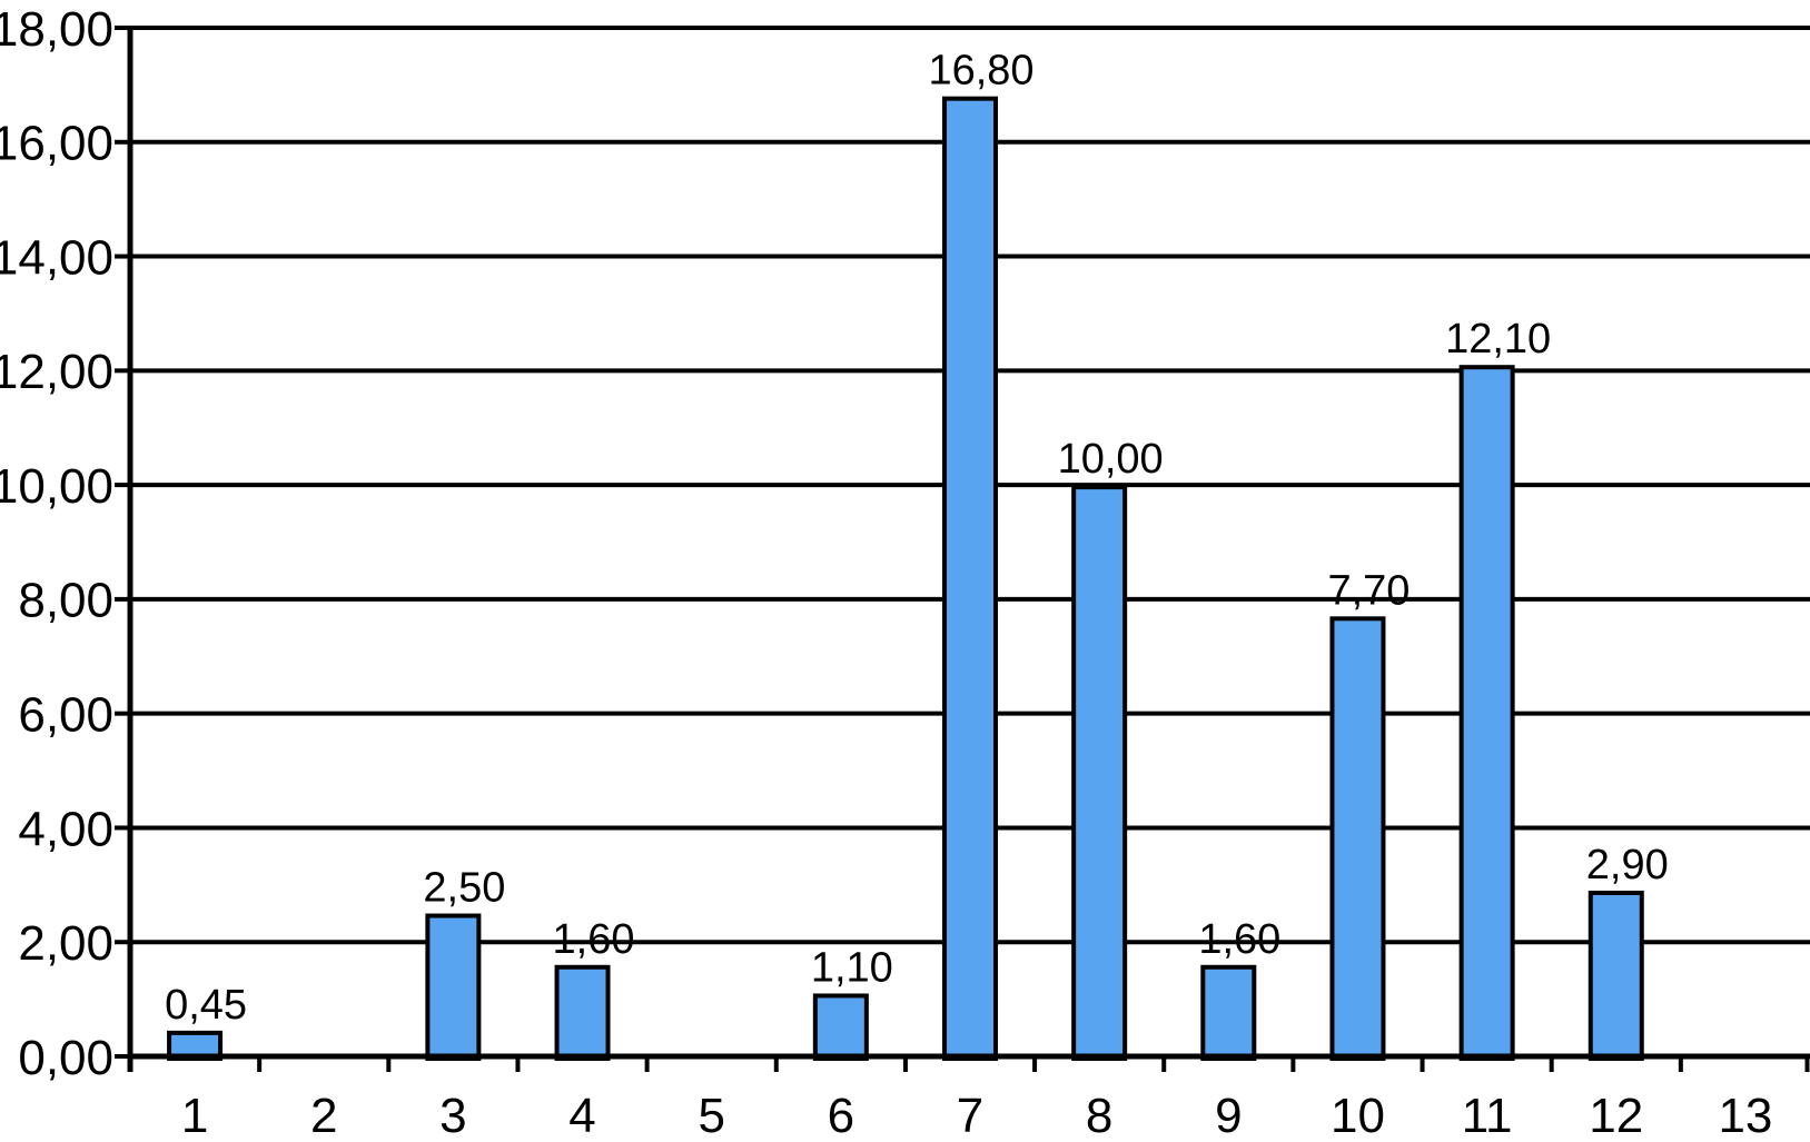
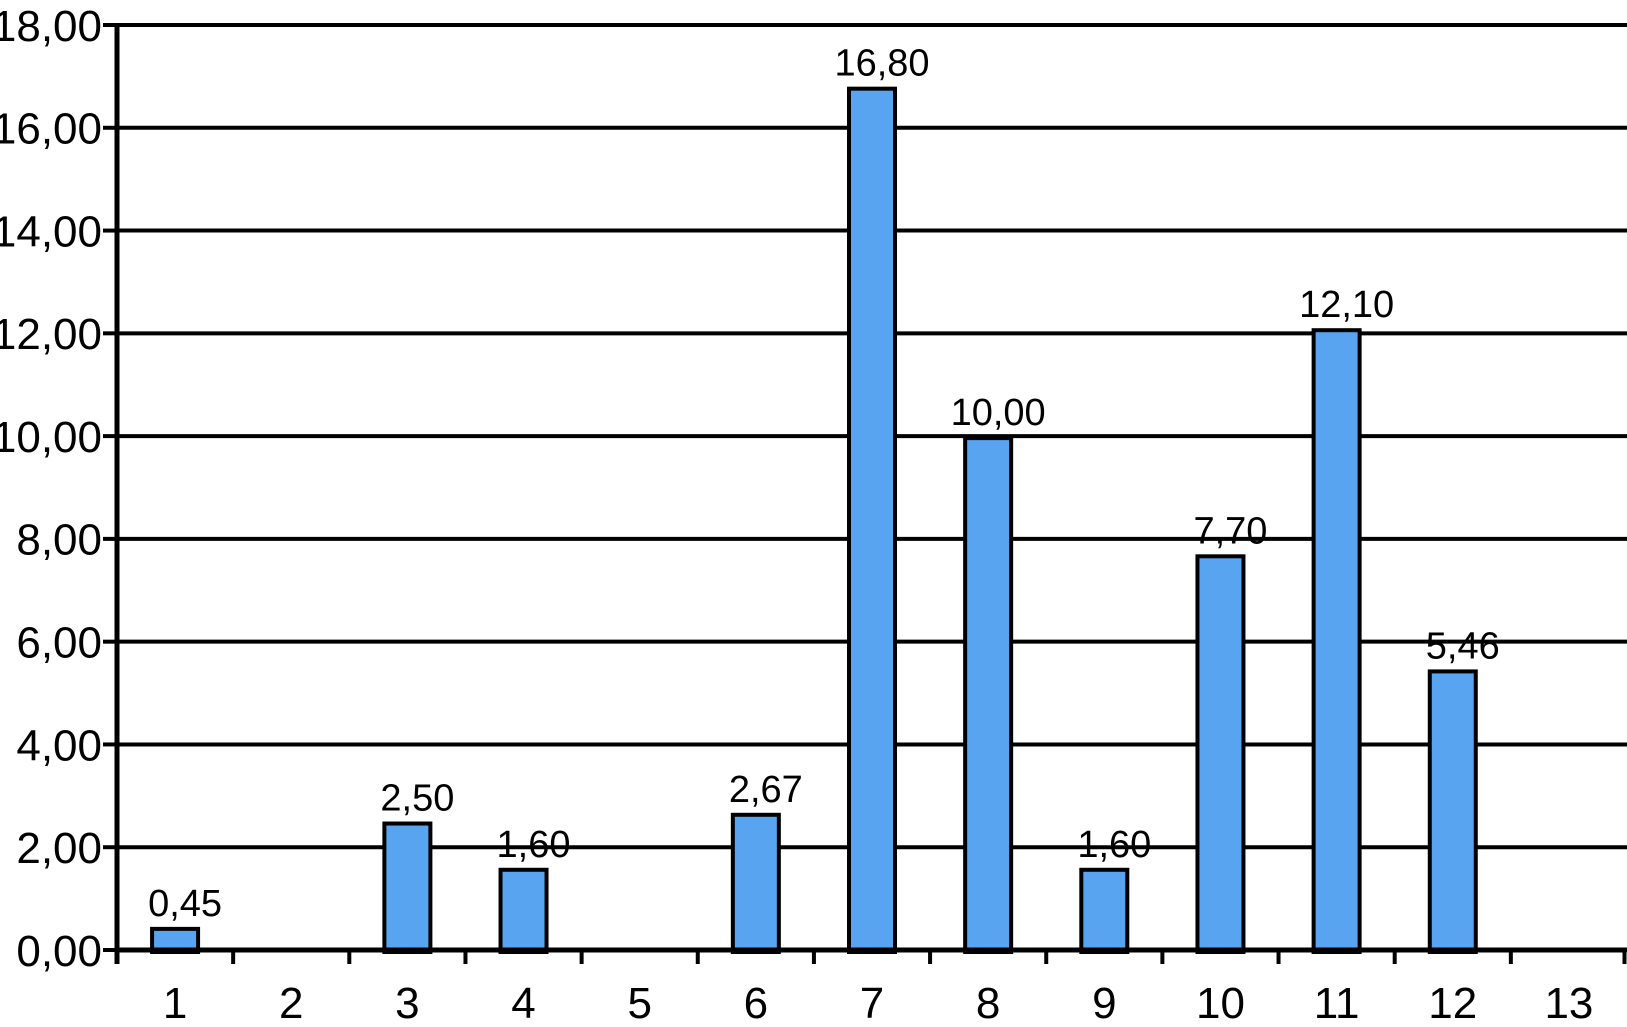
6: 1,10 -> 2,67
12: 2,90 -> 5,46
